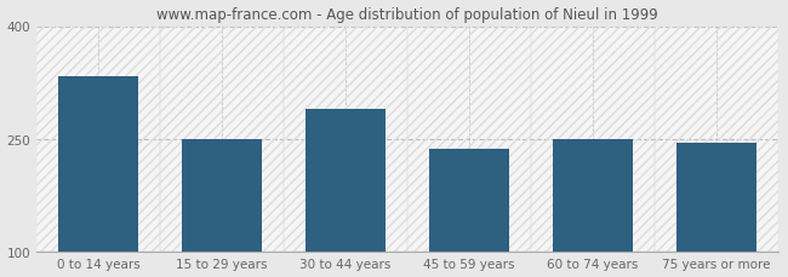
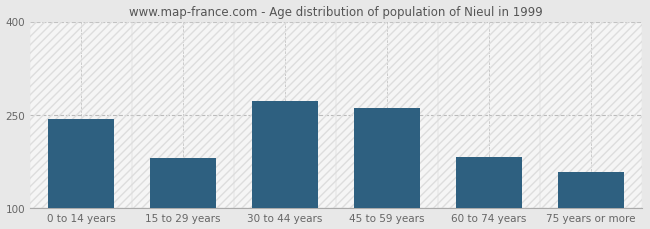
0 to 14 years: 334 -> 243
15 to 29 years: 250 -> 180
30 to 44 years: 290 -> 272
45 to 59 years: 236 -> 261
60 to 74 years: 250 -> 182
75 years or more: 244 -> 158
